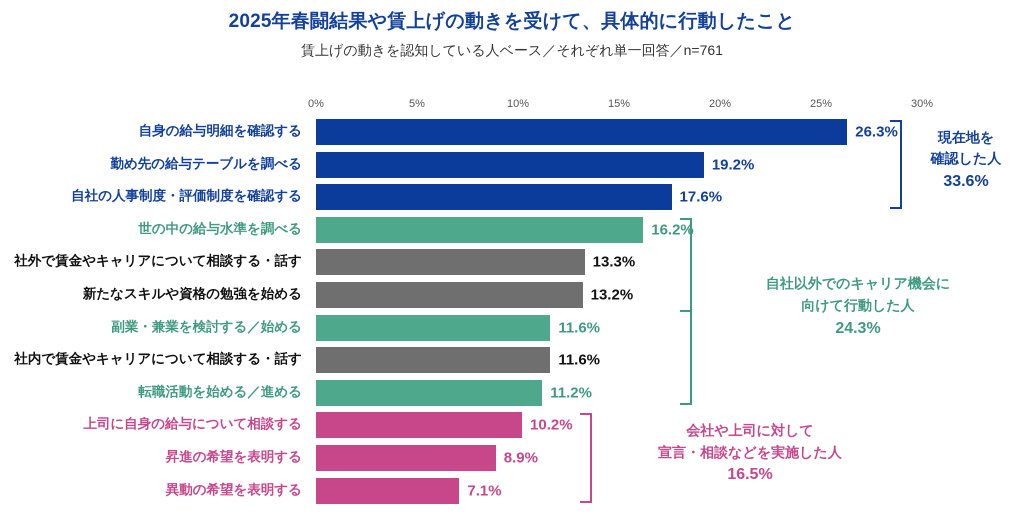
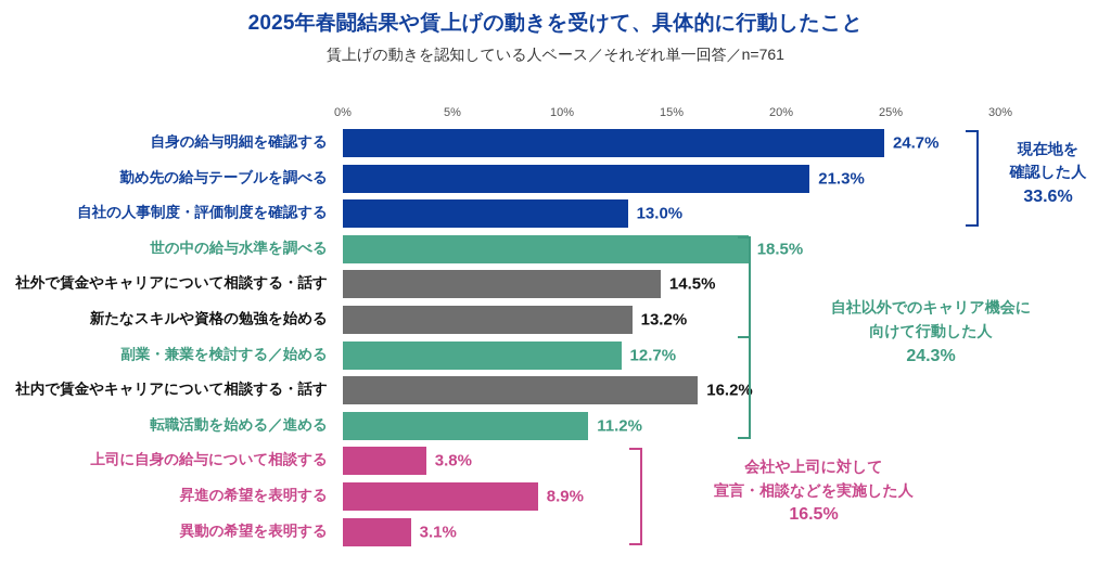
自身の給与明細を確認する: 26.3% -> 24.7%
勤め先の給与テーブルを調べる: 19.2% -> 21.3%
自社の人事制度・評価制度を確認する: 17.6% -> 13.0%
世の中の給与水準を調べる: 16.2% -> 18.5%
社外で賃金やキャリアについて相談する・話す: 13.3% -> 14.5%
副業・兼業を検討する／始める: 11.6% -> 12.7%
社内で賃金やキャリアについて相談する・話す: 11.6% -> 16.2%
上司に自身の給与について相談する: 10.2% -> 3.8%
異動の希望を表明する: 7.1% -> 3.1%
